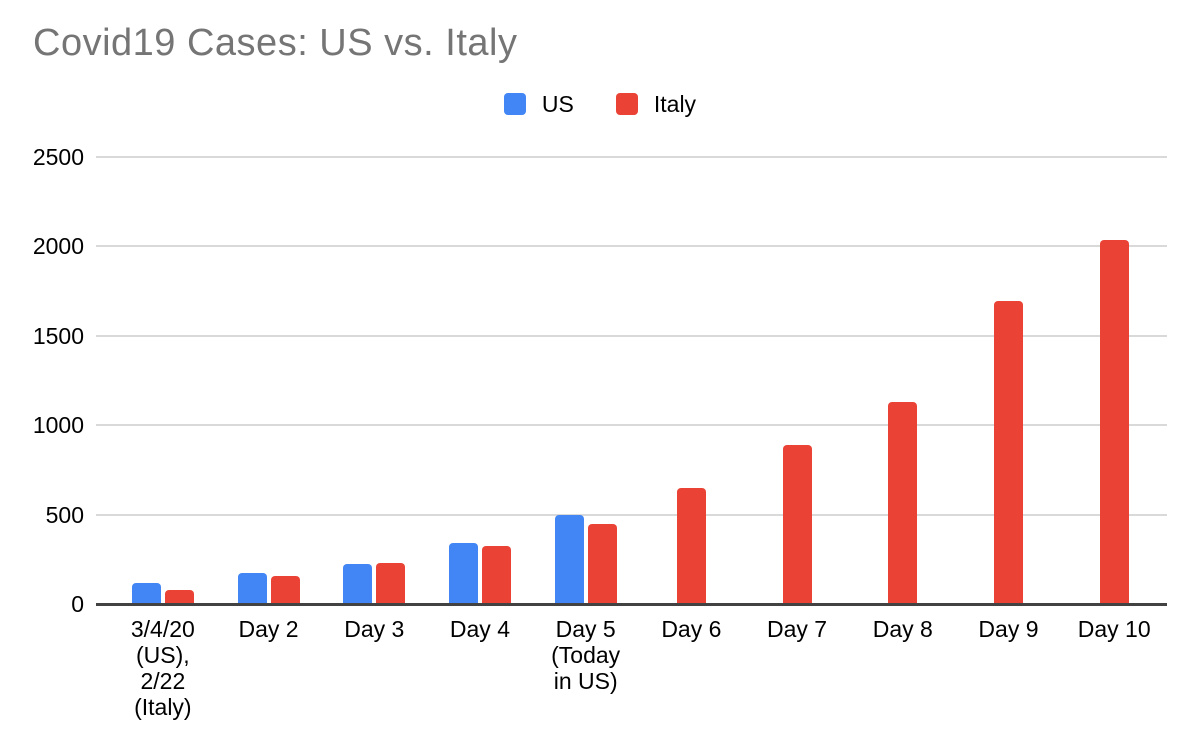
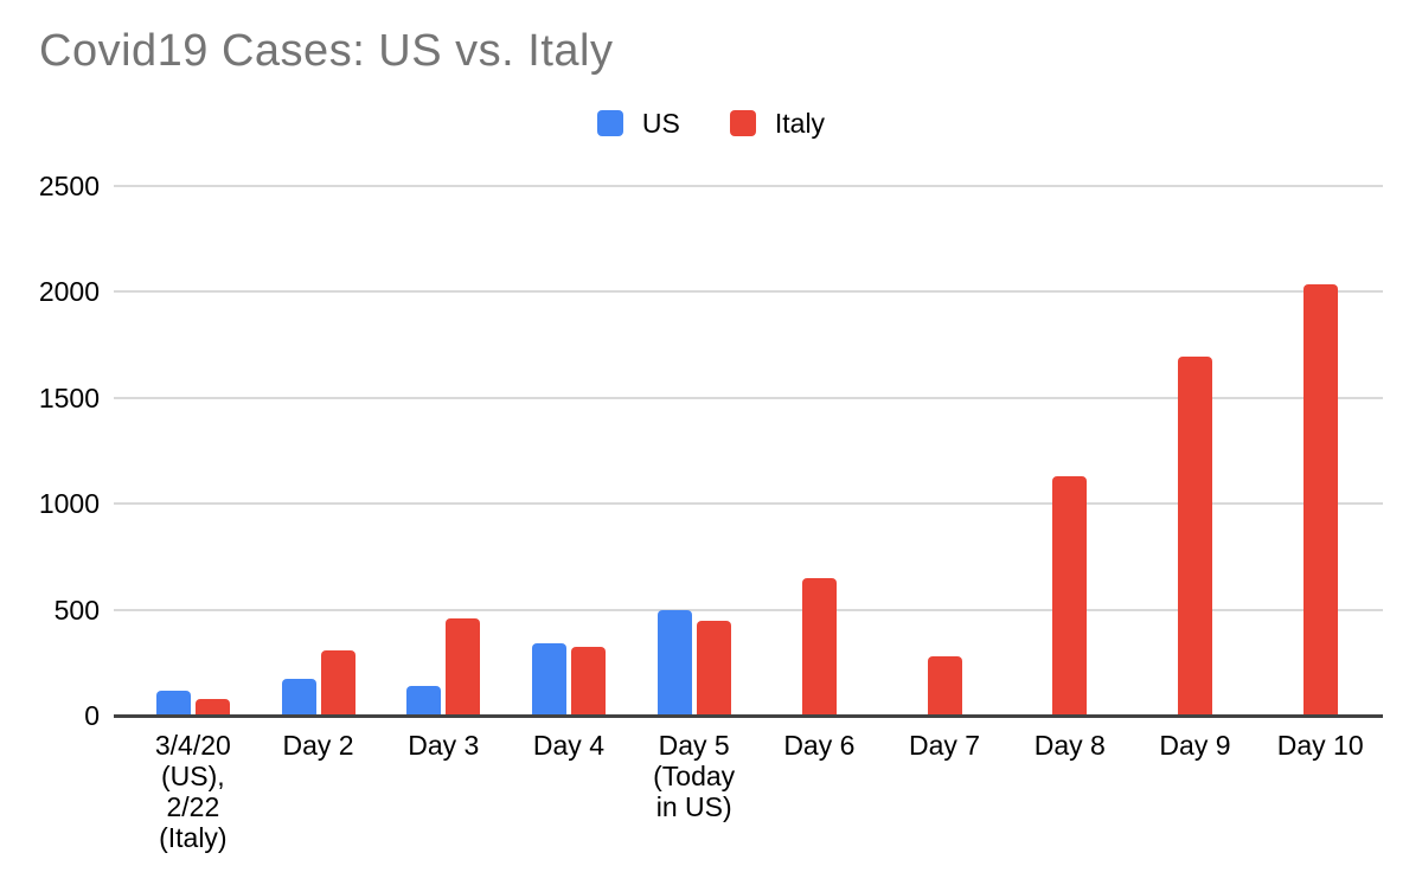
Italy/Day 2: 160 -> 310
US/Day 3: 220 -> 140
Italy/Day 3: 230 -> 460
Italy/Day 7: 890 -> 280
